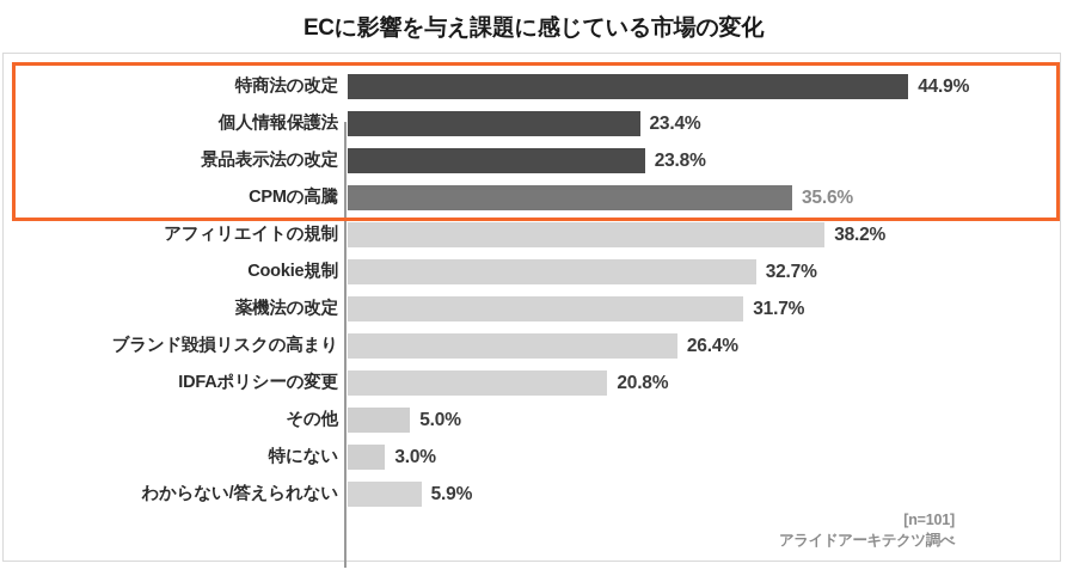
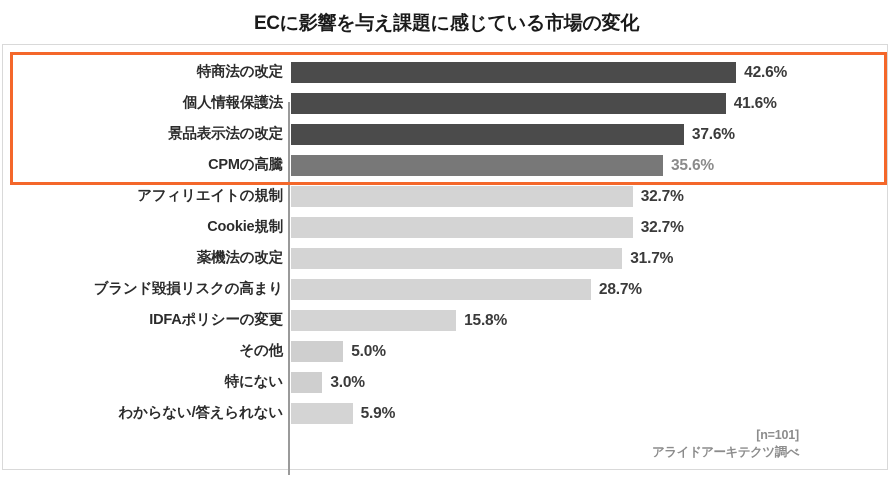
特商法の改定: 44.9% -> 42.6%
個人情報保護法: 23.4% -> 41.6%
景品表示法の改定: 23.8% -> 37.6%
アフィリエイトの規制: 38.2% -> 32.7%
ブランド毀損リスクの高まり: 26.4% -> 28.7%
IDFAポリシーの変更: 20.8% -> 15.8%
